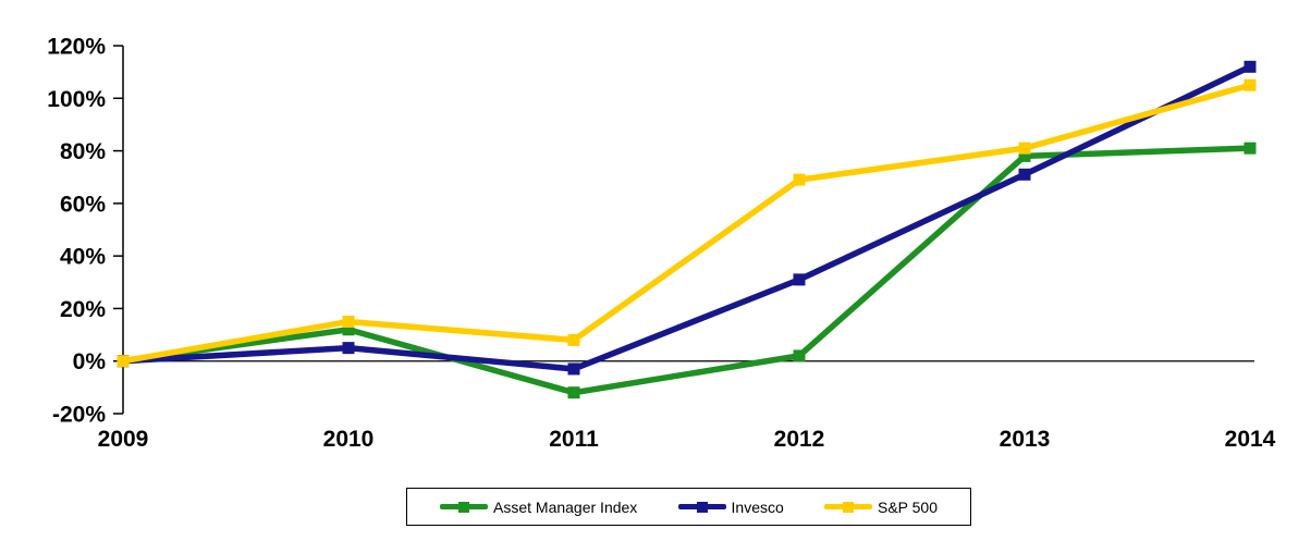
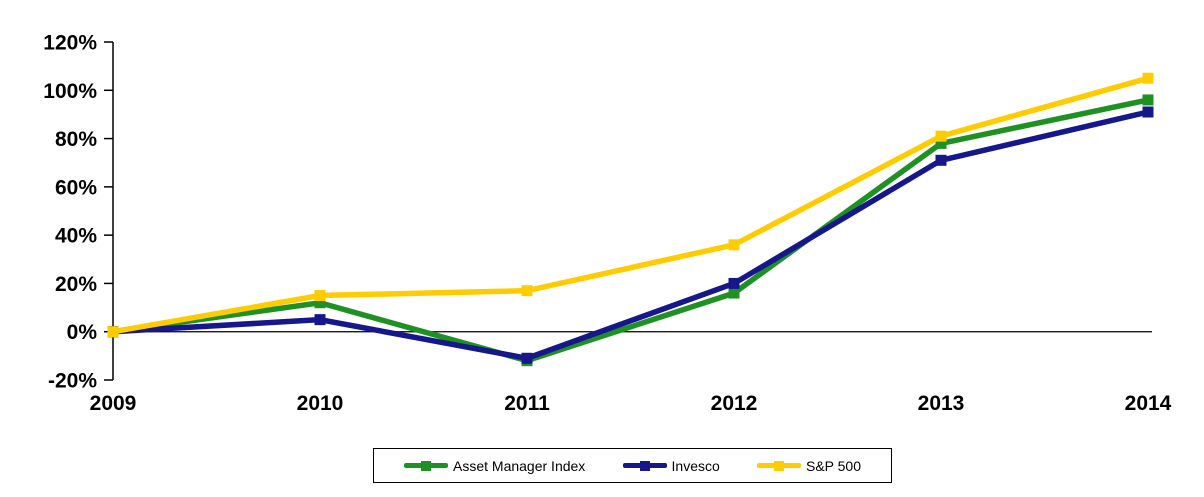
Invesco/2011: -3% -> -11%
S&P 500/2011: 8% -> 17%
Asset Manager Index/2012: 2% -> 16%
Invesco/2012: 31% -> 20%
S&P 500/2012: 69% -> 36%
Asset Manager Index/2014: 81% -> 96%
Invesco/2014: 112% -> 91%
